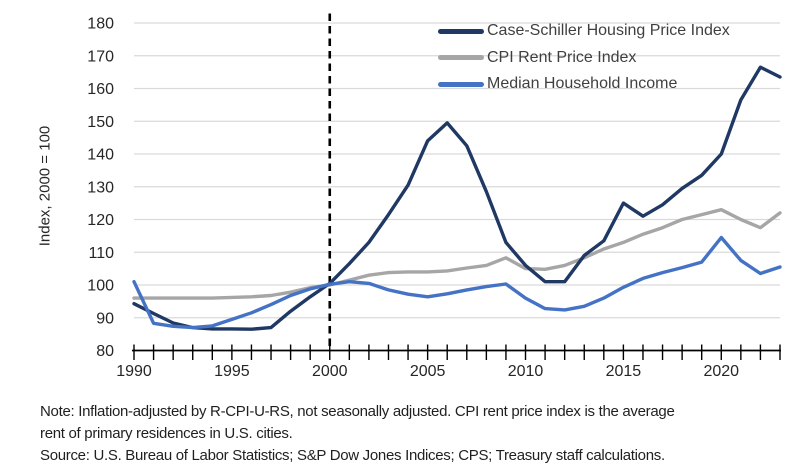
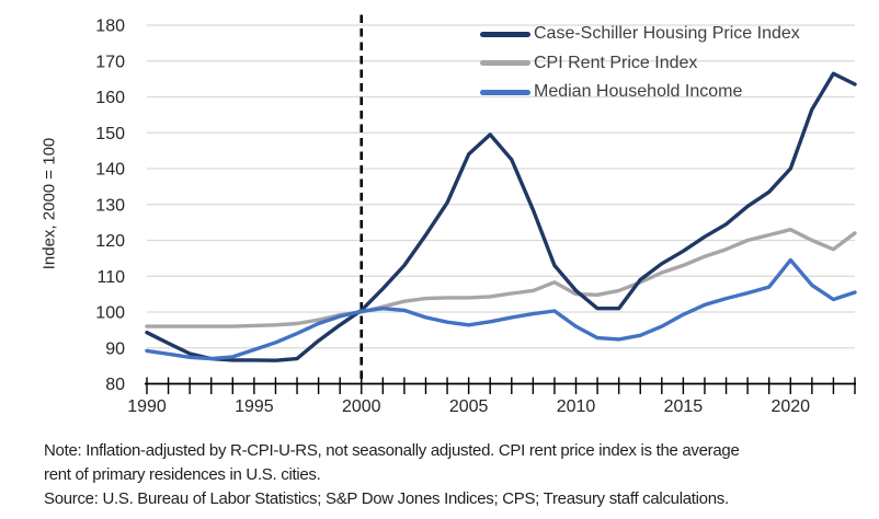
Median Household Income/1990: 101 -> 89
Case-Schiller Housing Price Index/2015: 125 -> 117
